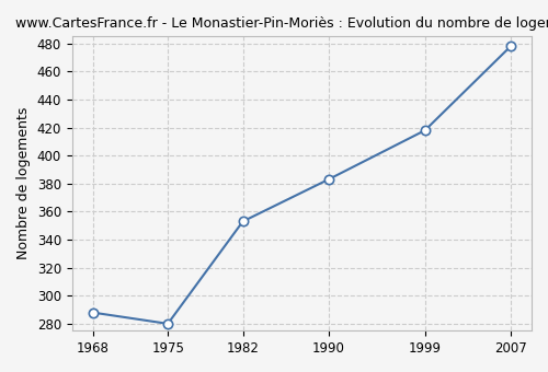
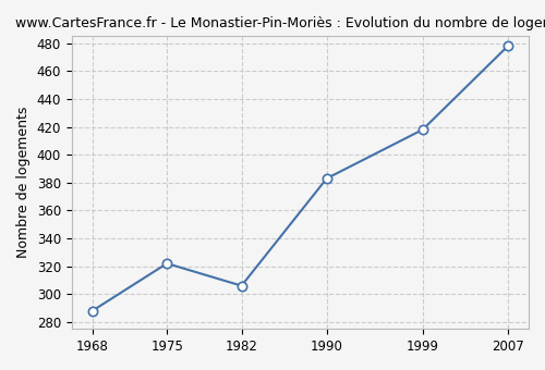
1975: 280 -> 322
1982: 353 -> 306
